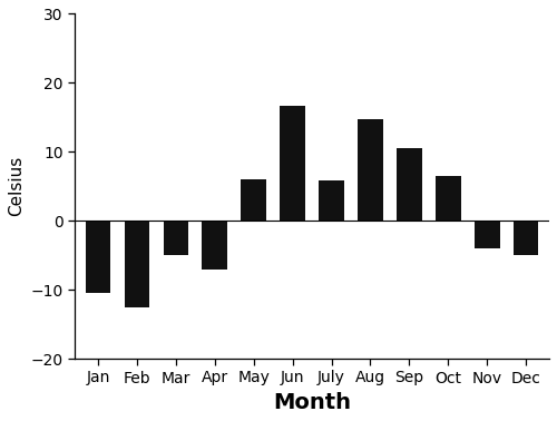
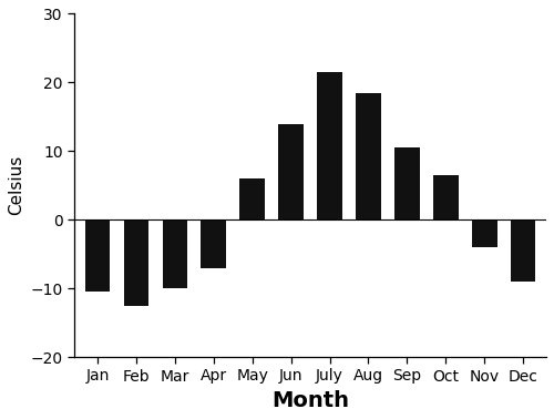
Mar: -5.0 -> -10.0
Jun: 16.6 -> 14.0
July: 5.8 -> 21.5
Aug: 14.8 -> 18.5
Dec: -5.0 -> -9.0
